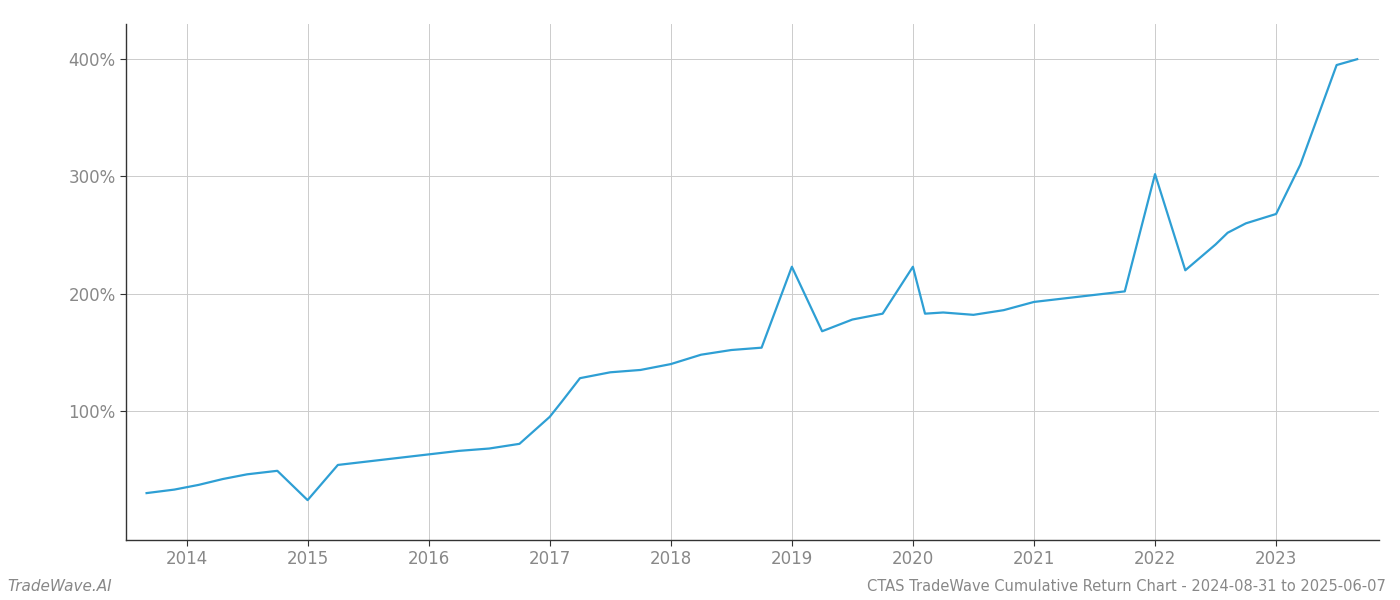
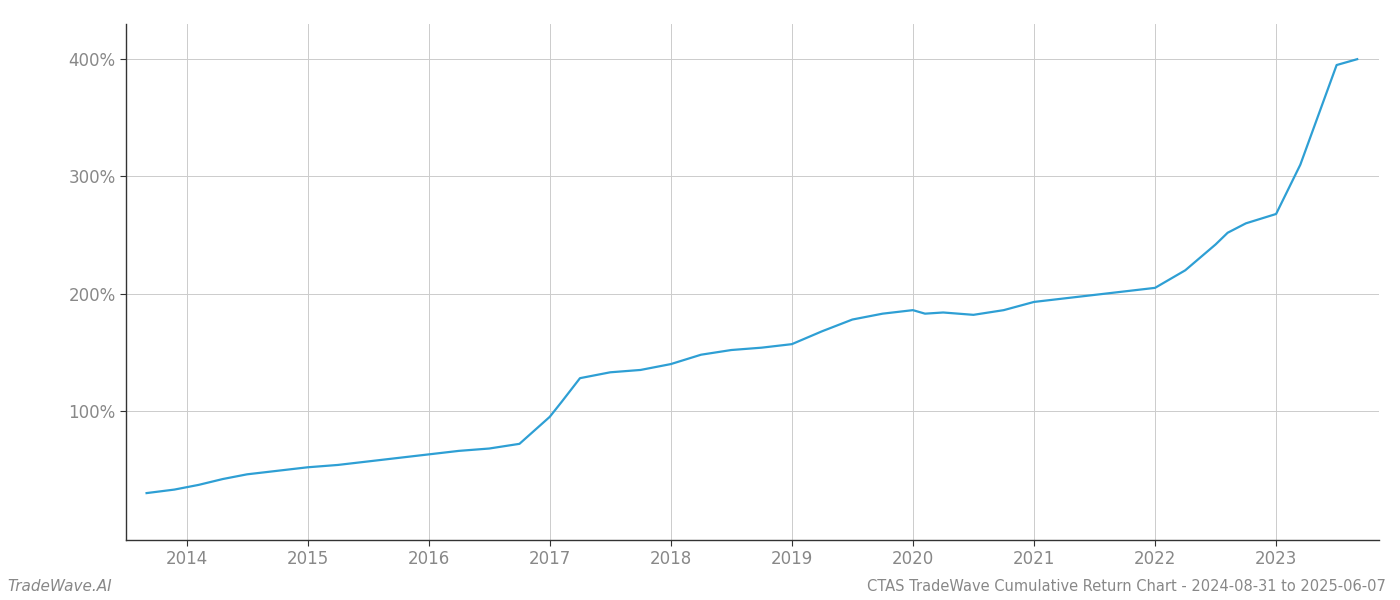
2015: 24% -> 52%
2019: 223% -> 157%
2020: 223% -> 186%
2022: 302% -> 205%
